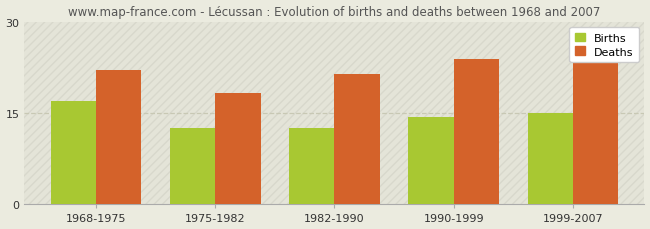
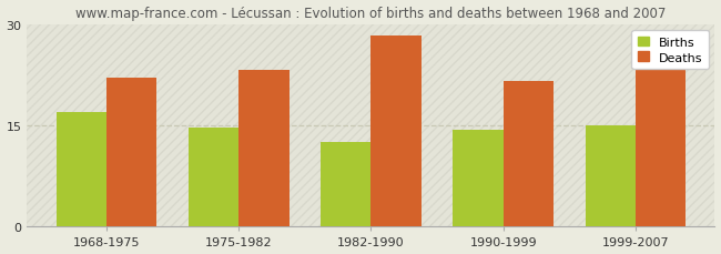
Births/1975-1982: 12.6 -> 14.7
Deaths/1975-1982: 18.2 -> 23.2
Deaths/1982-1990: 21.4 -> 28.3
Deaths/1990-1999: 23.8 -> 21.5
